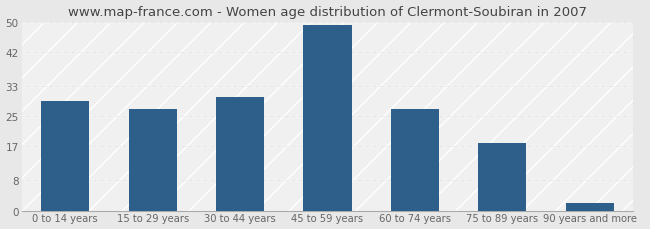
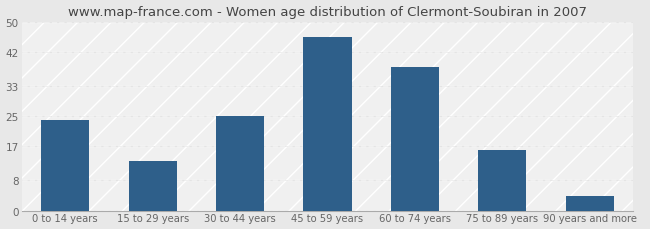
0 to 14 years: 29 -> 24
15 to 29 years: 27 -> 13
30 to 44 years: 30 -> 25
45 to 59 years: 49 -> 46
60 to 74 years: 27 -> 38
75 to 89 years: 18 -> 16
90 years and more: 2 -> 4
